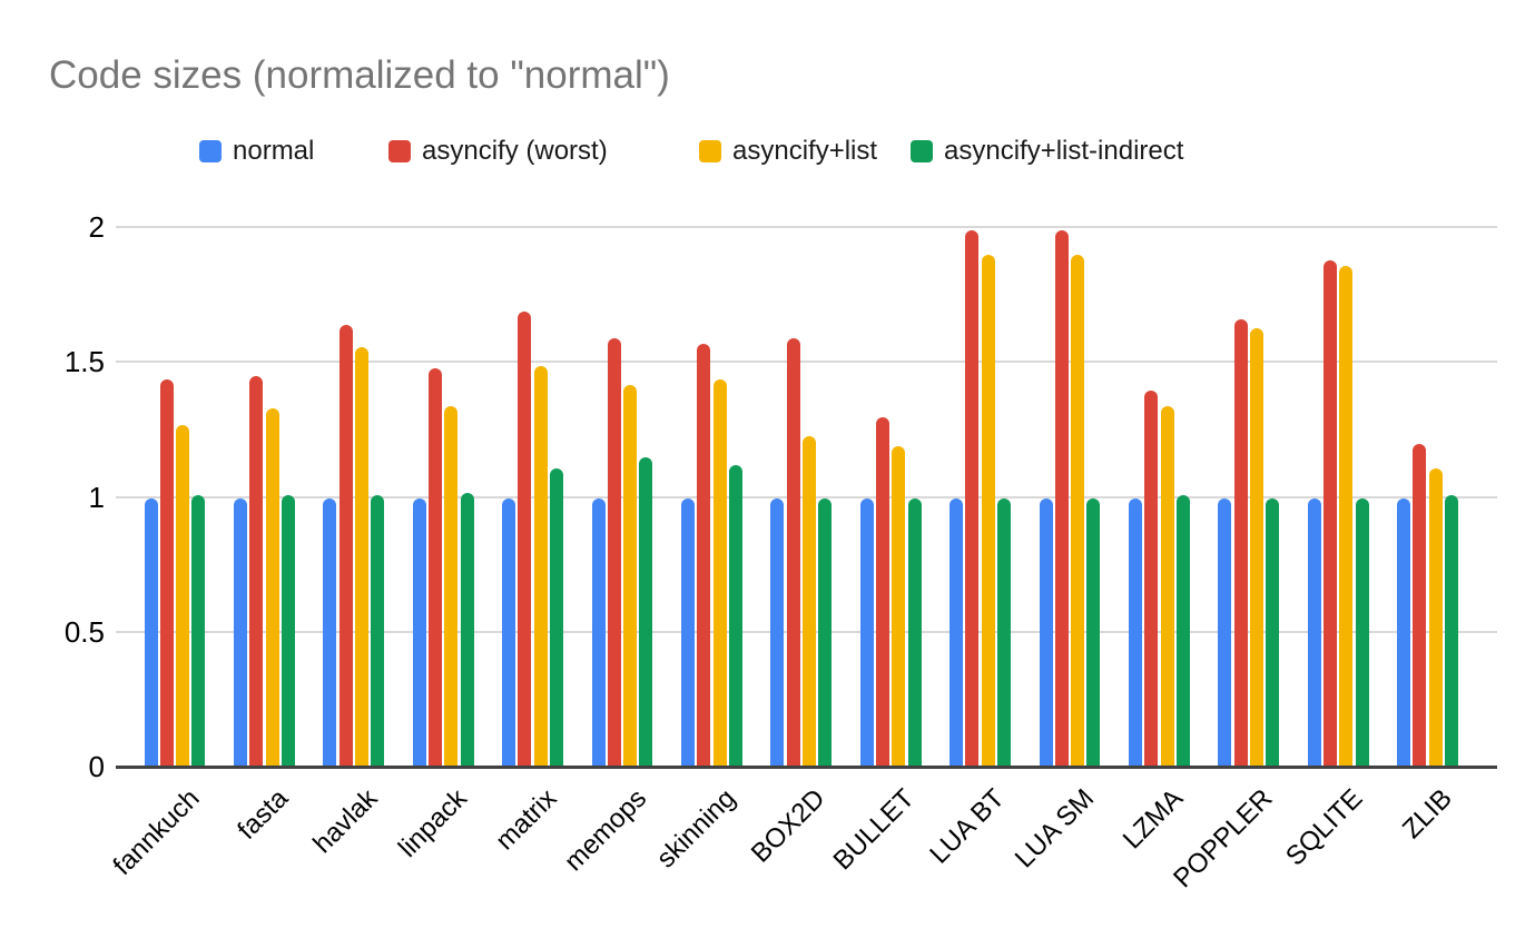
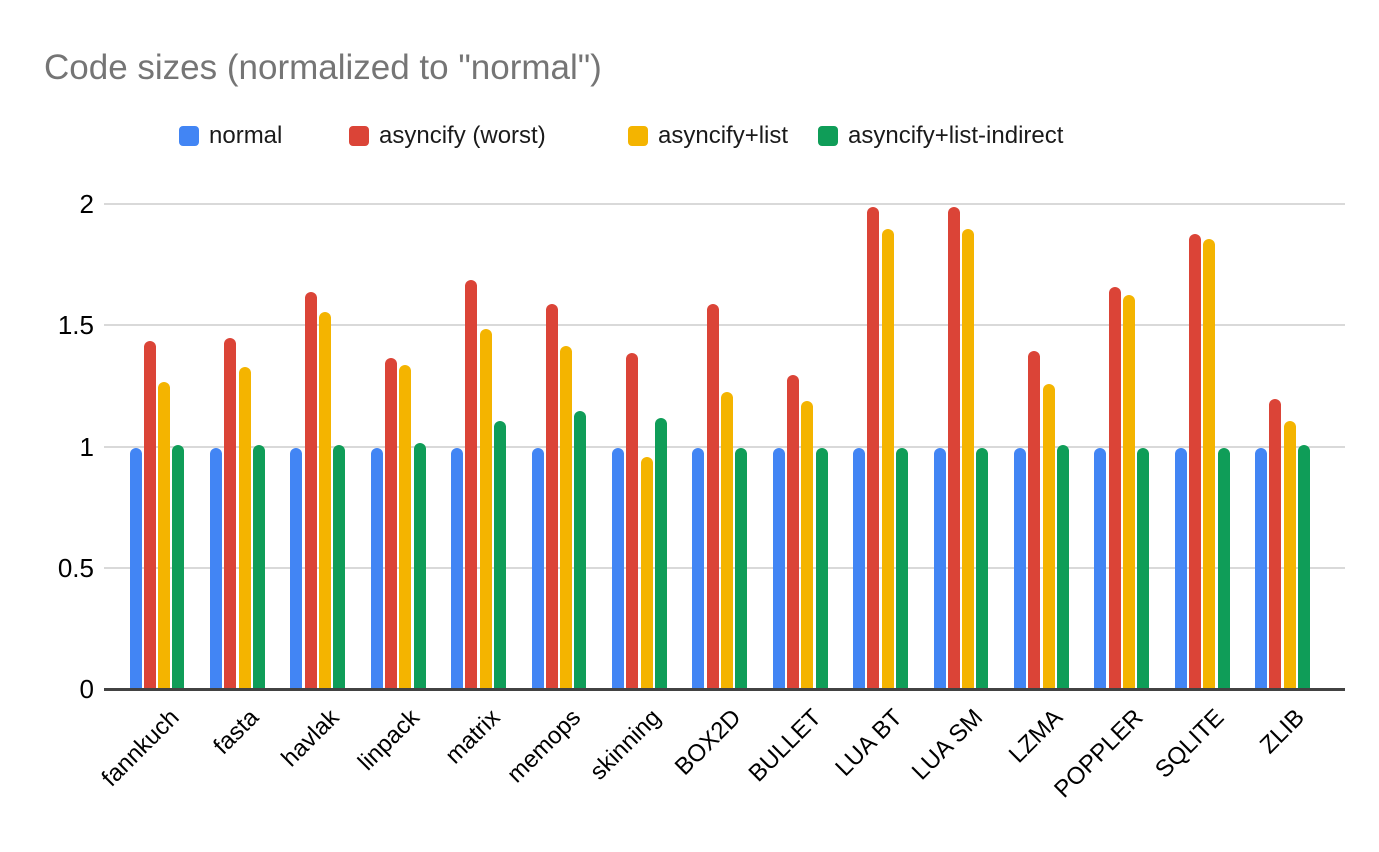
asyncify (worst)/linpack: 1.48 -> 1.37
asyncify (worst)/skinning: 1.57 -> 1.39
asyncify+list/skinning: 1.44 -> 0.96
asyncify+list/LZMA: 1.34 -> 1.26
